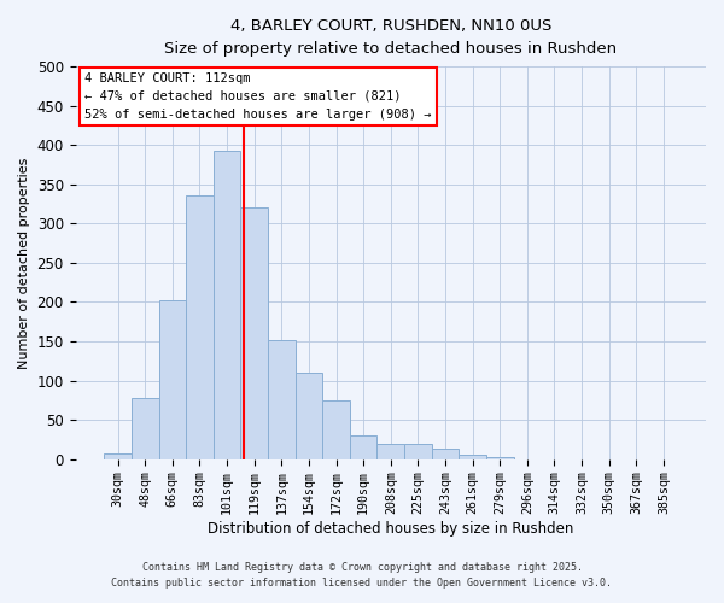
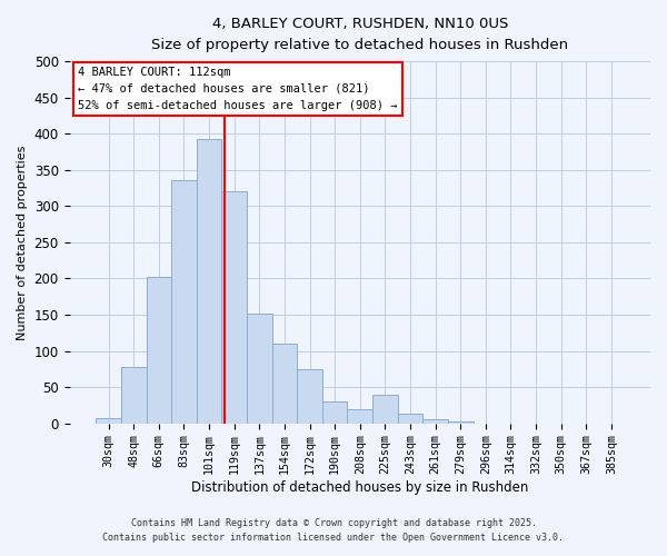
225sqm: 20 -> 40
